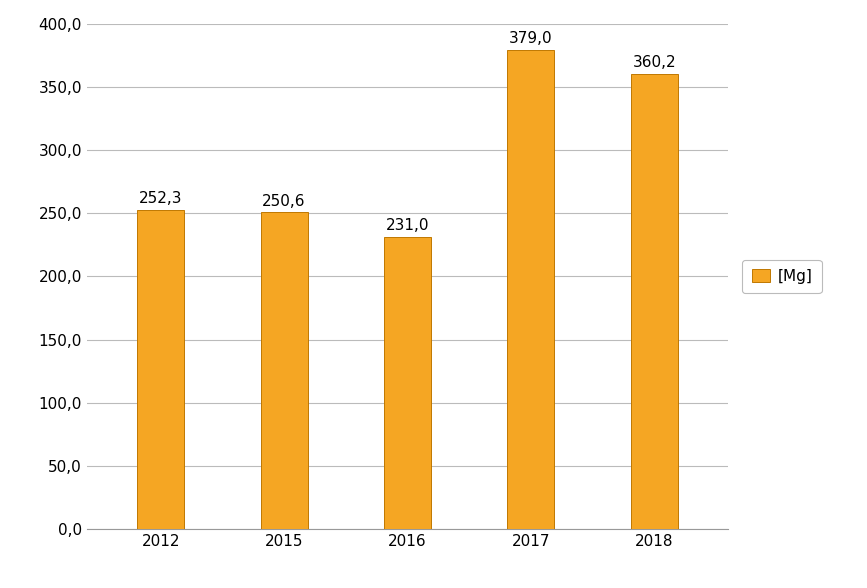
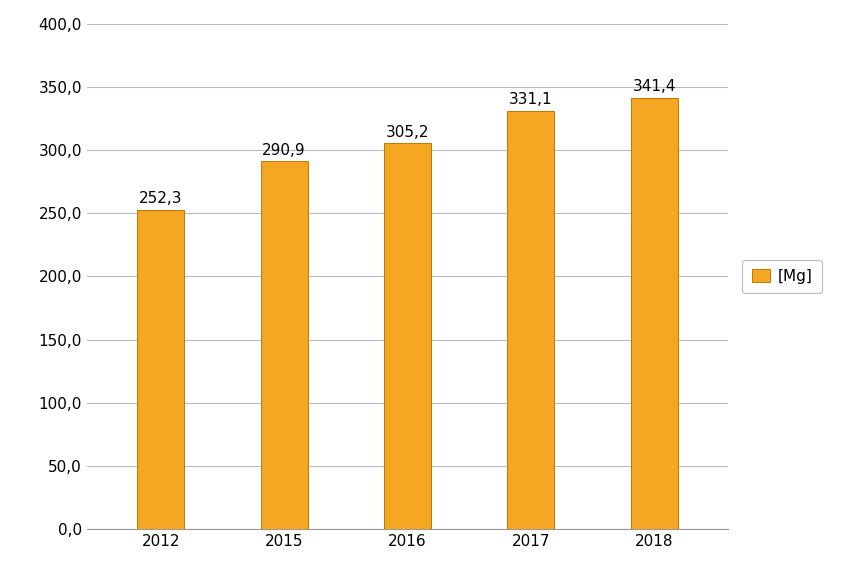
2015: 250,6 -> 290,9
2016: 231,0 -> 305,2
2017: 379,0 -> 331,1
2018: 360,2 -> 341,4
